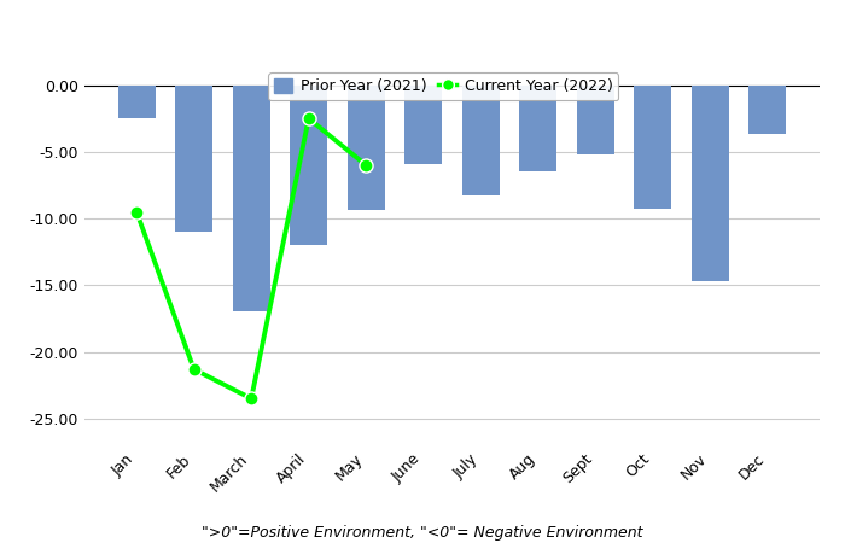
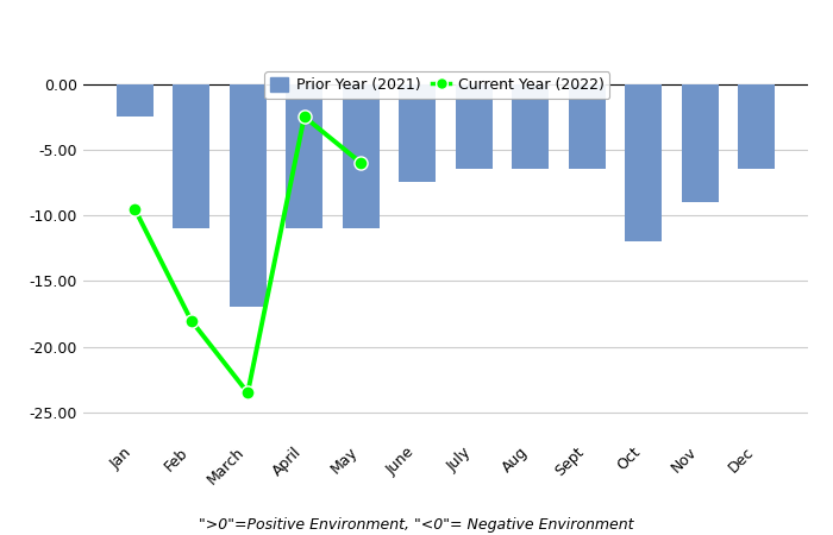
Current Year (2022)/Feb: -21.3 -> -18.0
Prior Year (2021)/April: -12.0 -> -11.0
Prior Year (2021)/May: -9.4 -> -11.0
Prior Year (2021)/June: -5.9 -> -7.5
Prior Year (2021)/July: -8.3 -> -6.5
Prior Year (2021)/Sept: -5.2 -> -6.5
Prior Year (2021)/Oct: -9.3 -> -12.0
Prior Year (2021)/Nov: -14.7 -> -9.0
Prior Year (2021)/Dec: -3.7 -> -6.5
